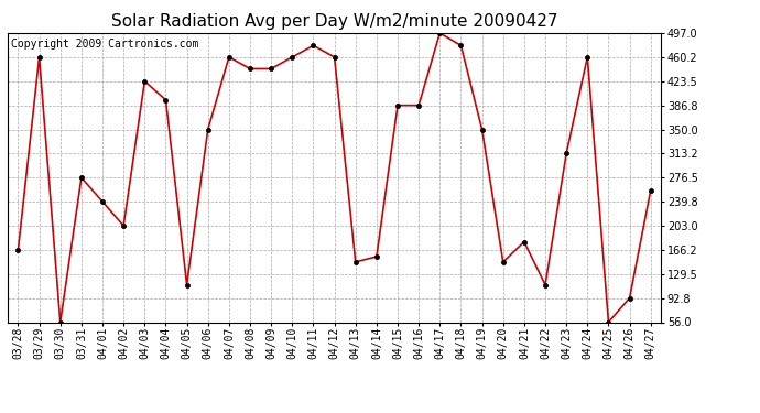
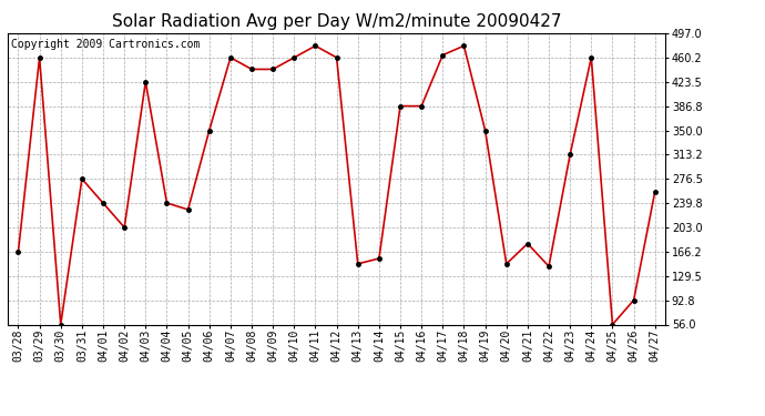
04/04: 395 -> 240
04/05: 113 -> 230
04/17: 497 -> 464
04/22: 113 -> 144
